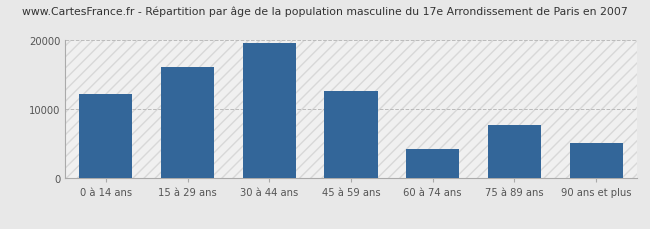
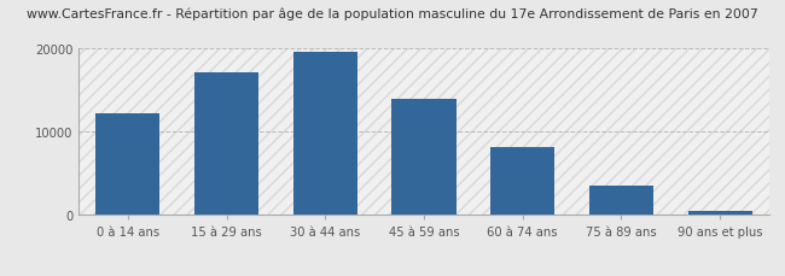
15 à 29 ans: 16200 -> 17200
45 à 59 ans: 12600 -> 14000
60 à 74 ans: 4200 -> 8200
75 à 89 ans: 7800 -> 3500
90 ans et plus: 5200 -> 500
